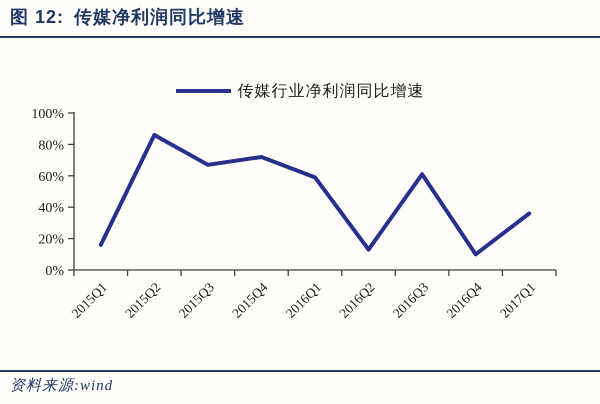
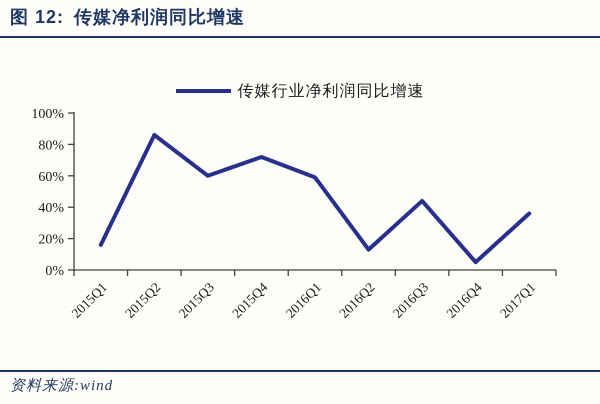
2015Q3: 67% -> 60%
2016Q3: 61% -> 44%
2016Q4: 10% -> 5%
